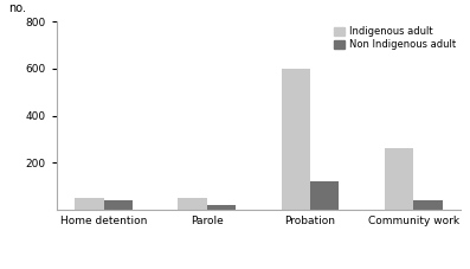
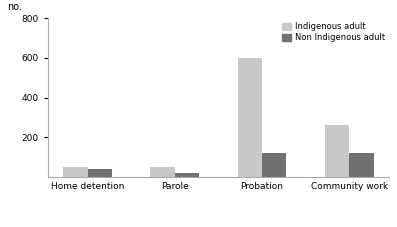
Non Indigenous adult/Community work: 40 -> 120
